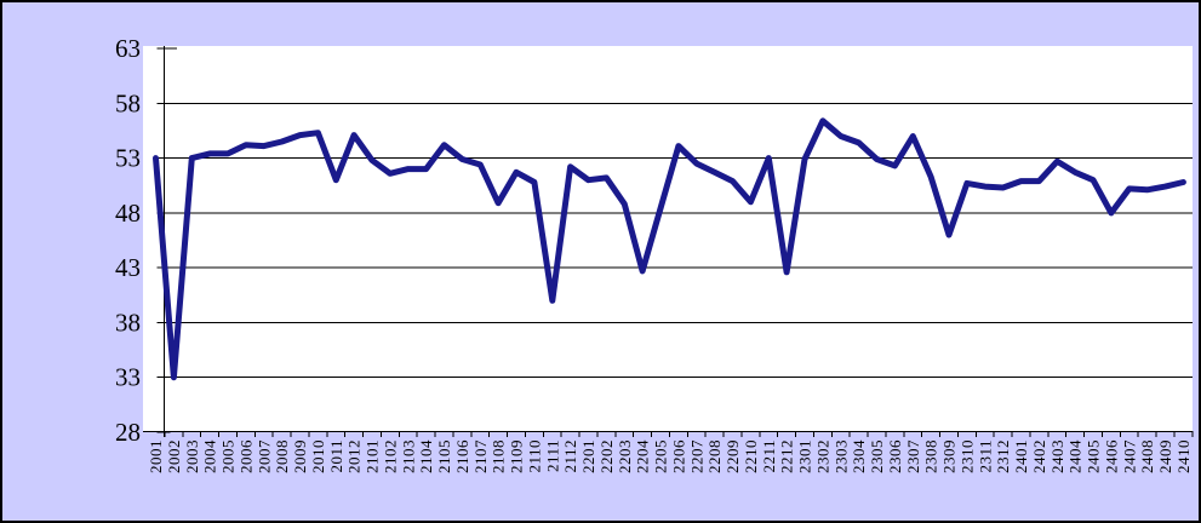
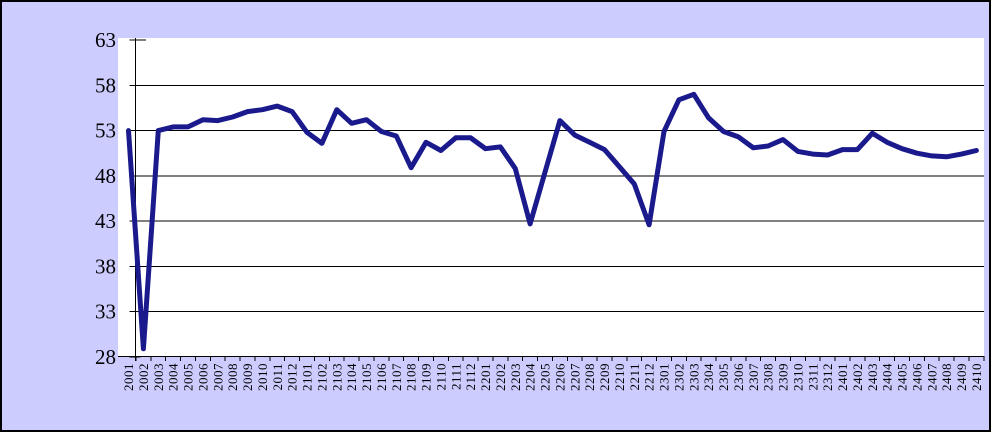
2002: 33 -> 29
2011: 51 -> 56
2103: 52 -> 55
2104: 52 -> 54
2111: 40 -> 52
2211: 53 -> 47
2303: 55 -> 57
2307: 55 -> 51
2309: 46 -> 52
2406: 48 -> 50
